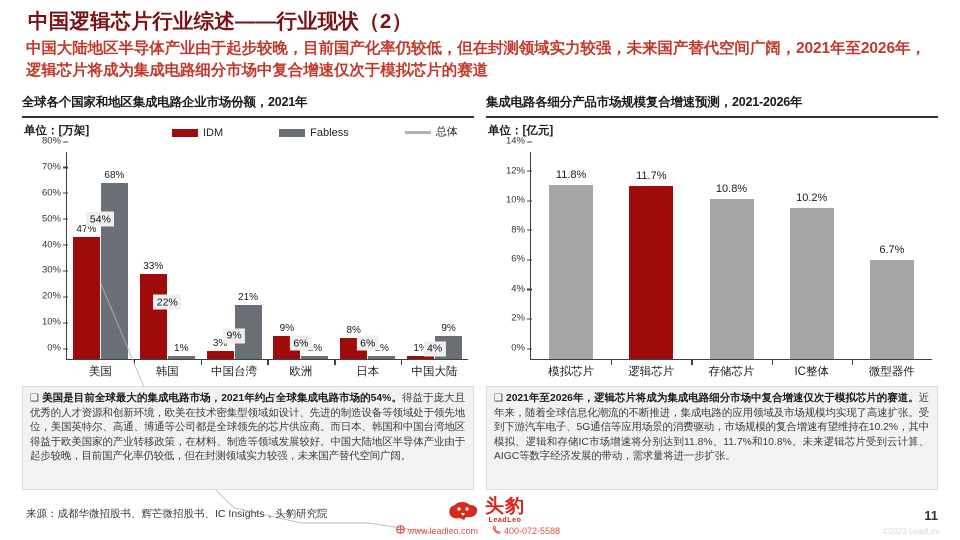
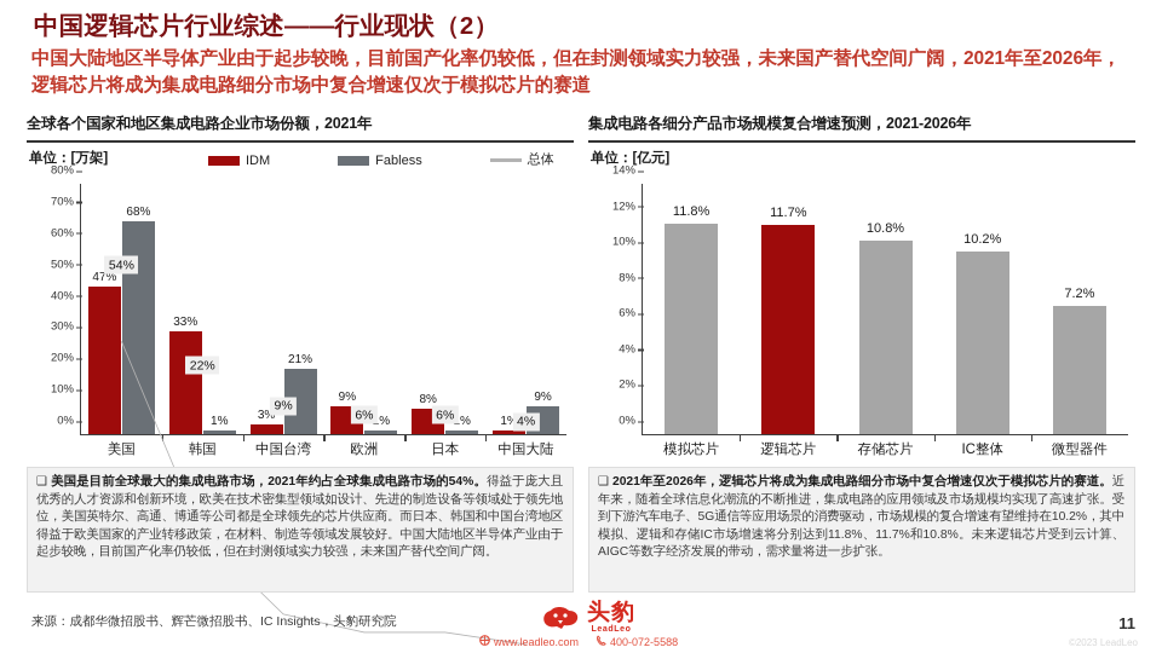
集成电路各细分产品市场规模复合增速预测，2021-2026年/微型器件: 6.7% -> 7.2%
